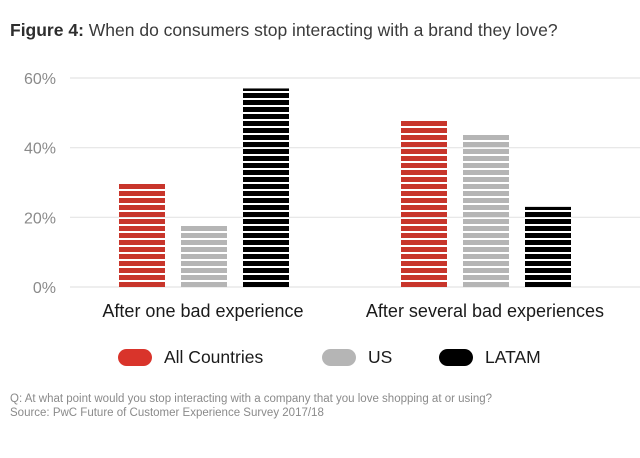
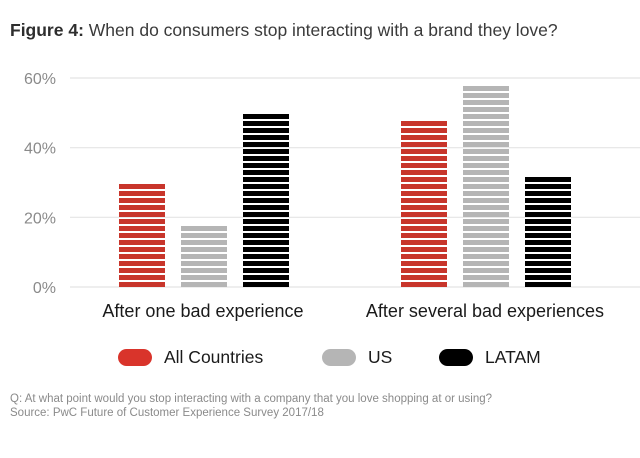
LATAM/After one bad experience: 57% -> 50%
US/After several bad experiences: 44% -> 58%
LATAM/After several bad experiences: 23% -> 32%
